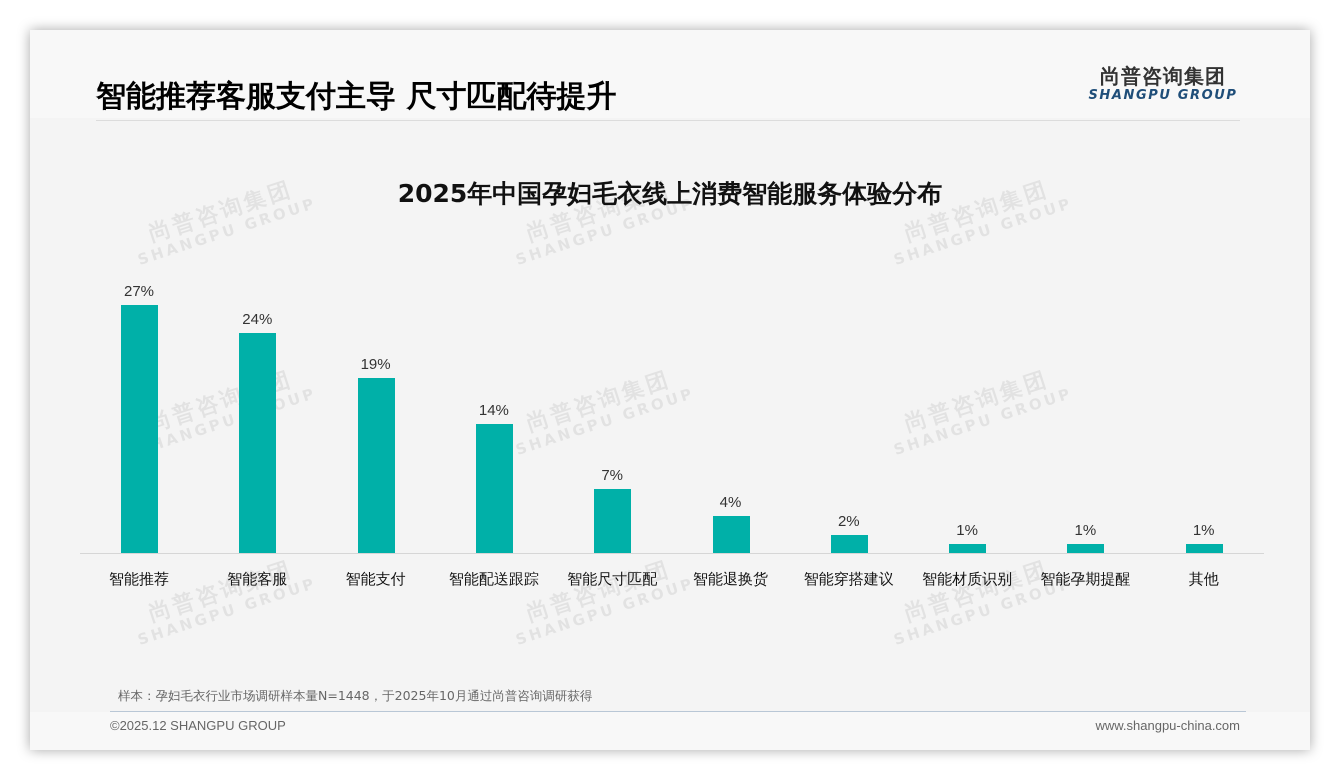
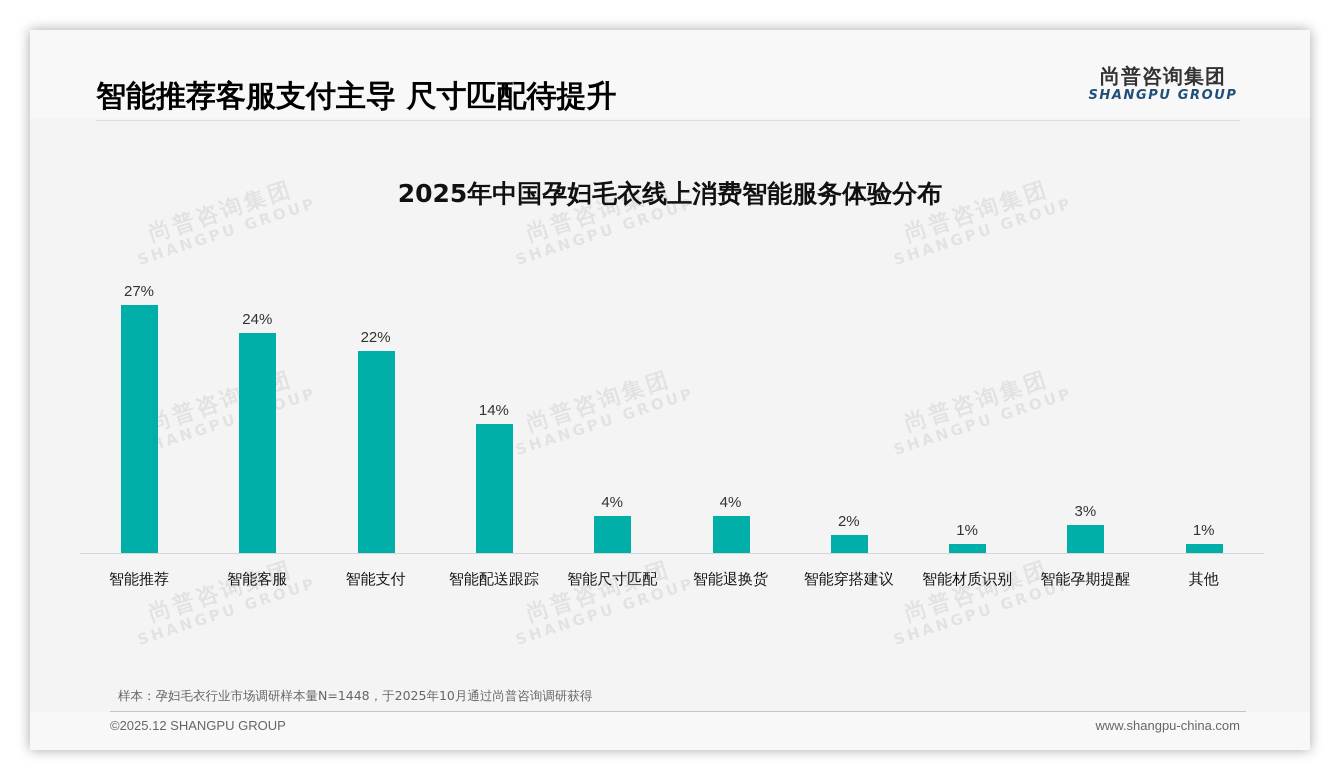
智能支付: 19% -> 22%
智能尺寸匹配: 7% -> 4%
智能孕期提醒: 1% -> 3%
